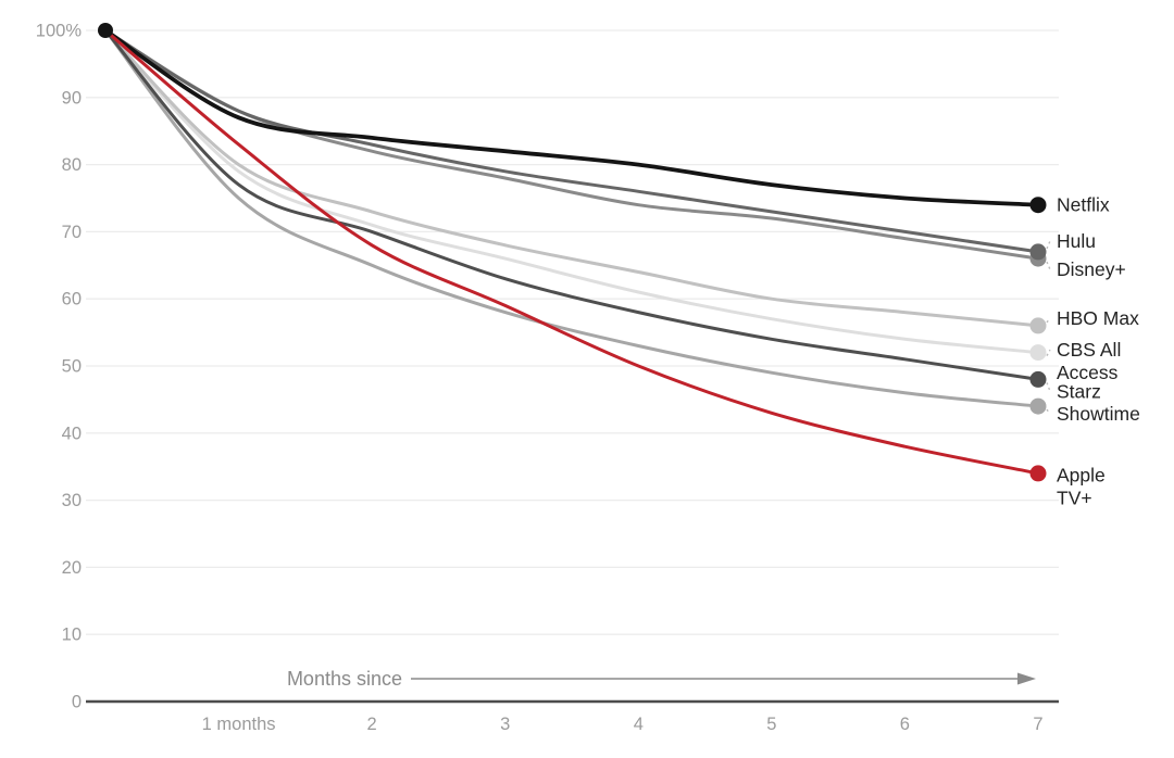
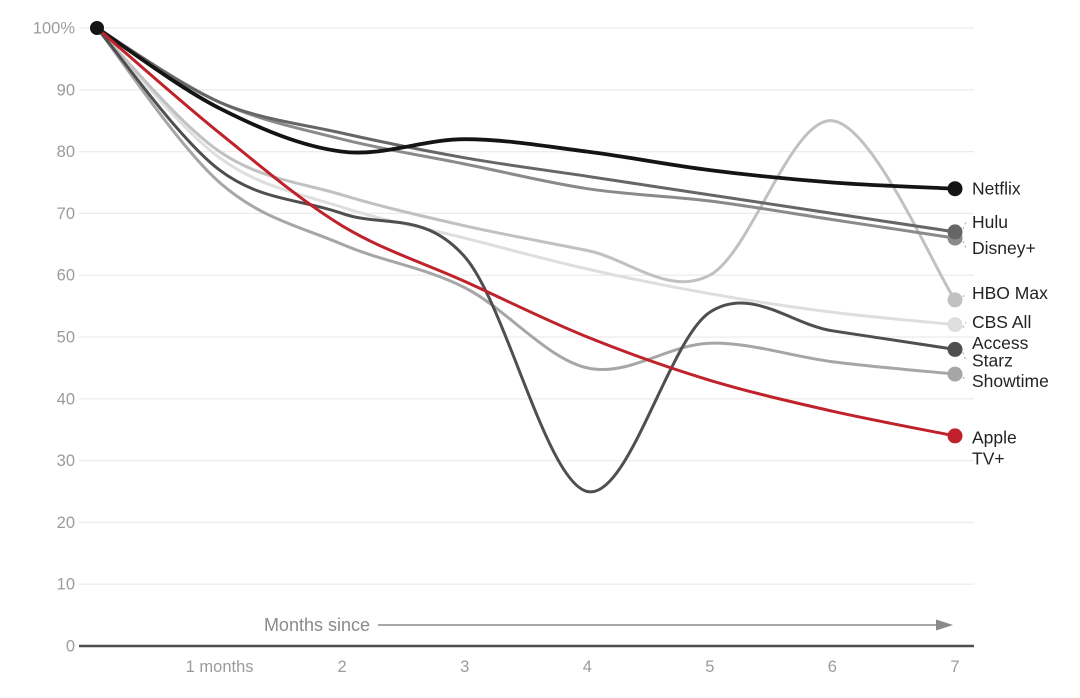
Netflix/2: 84% -> 80%
Showtime/4: 53% -> 45%
Starz/4: 58% -> 25%
HBO Max/6: 58% -> 85%
